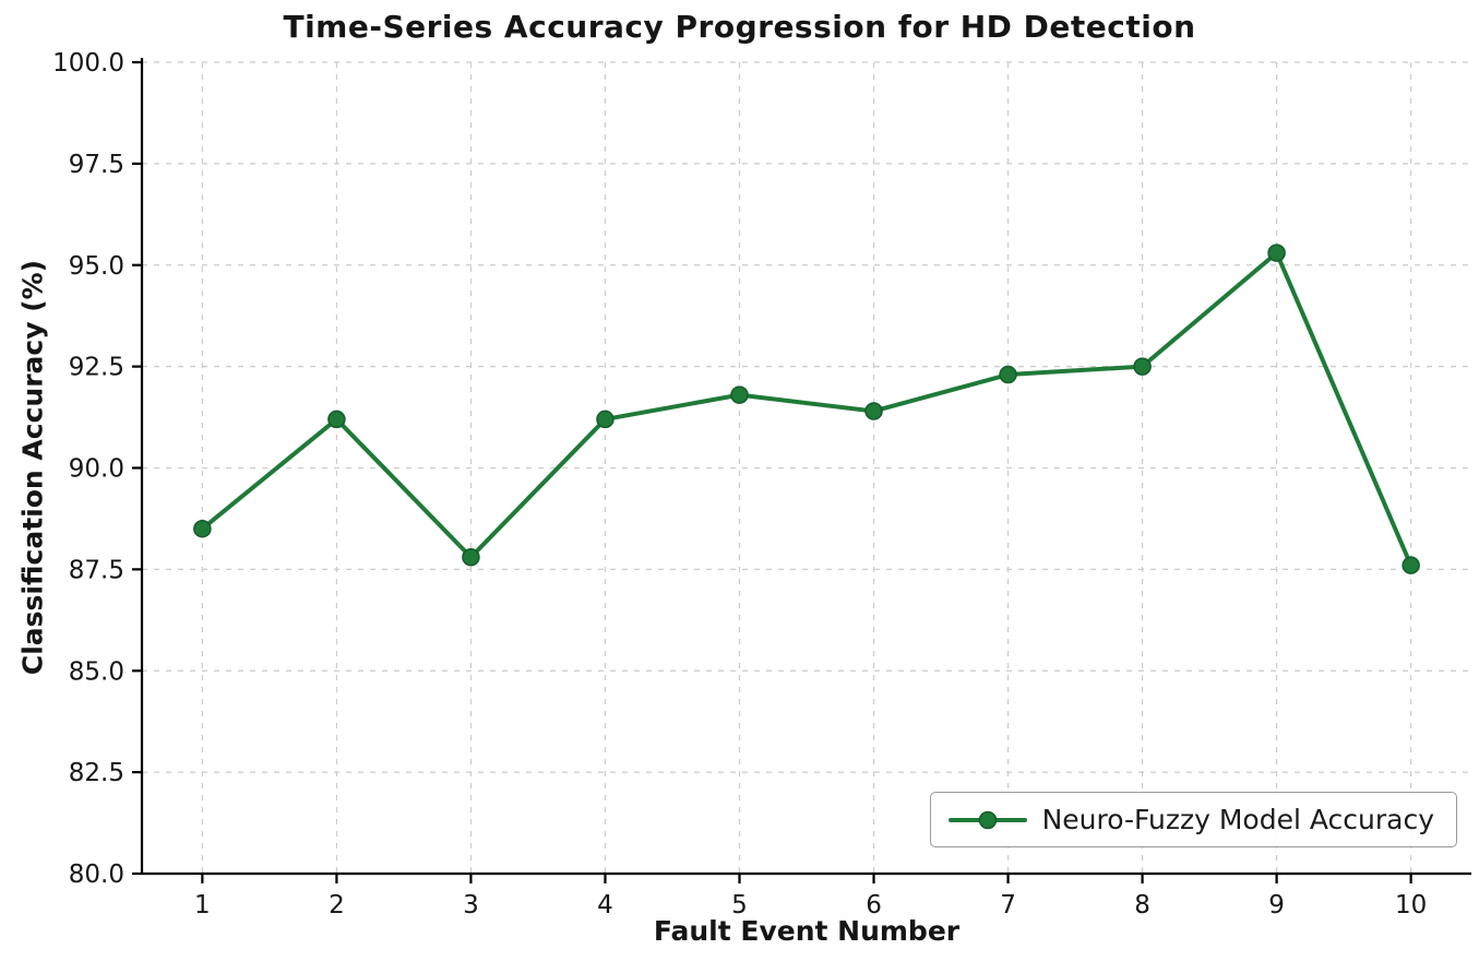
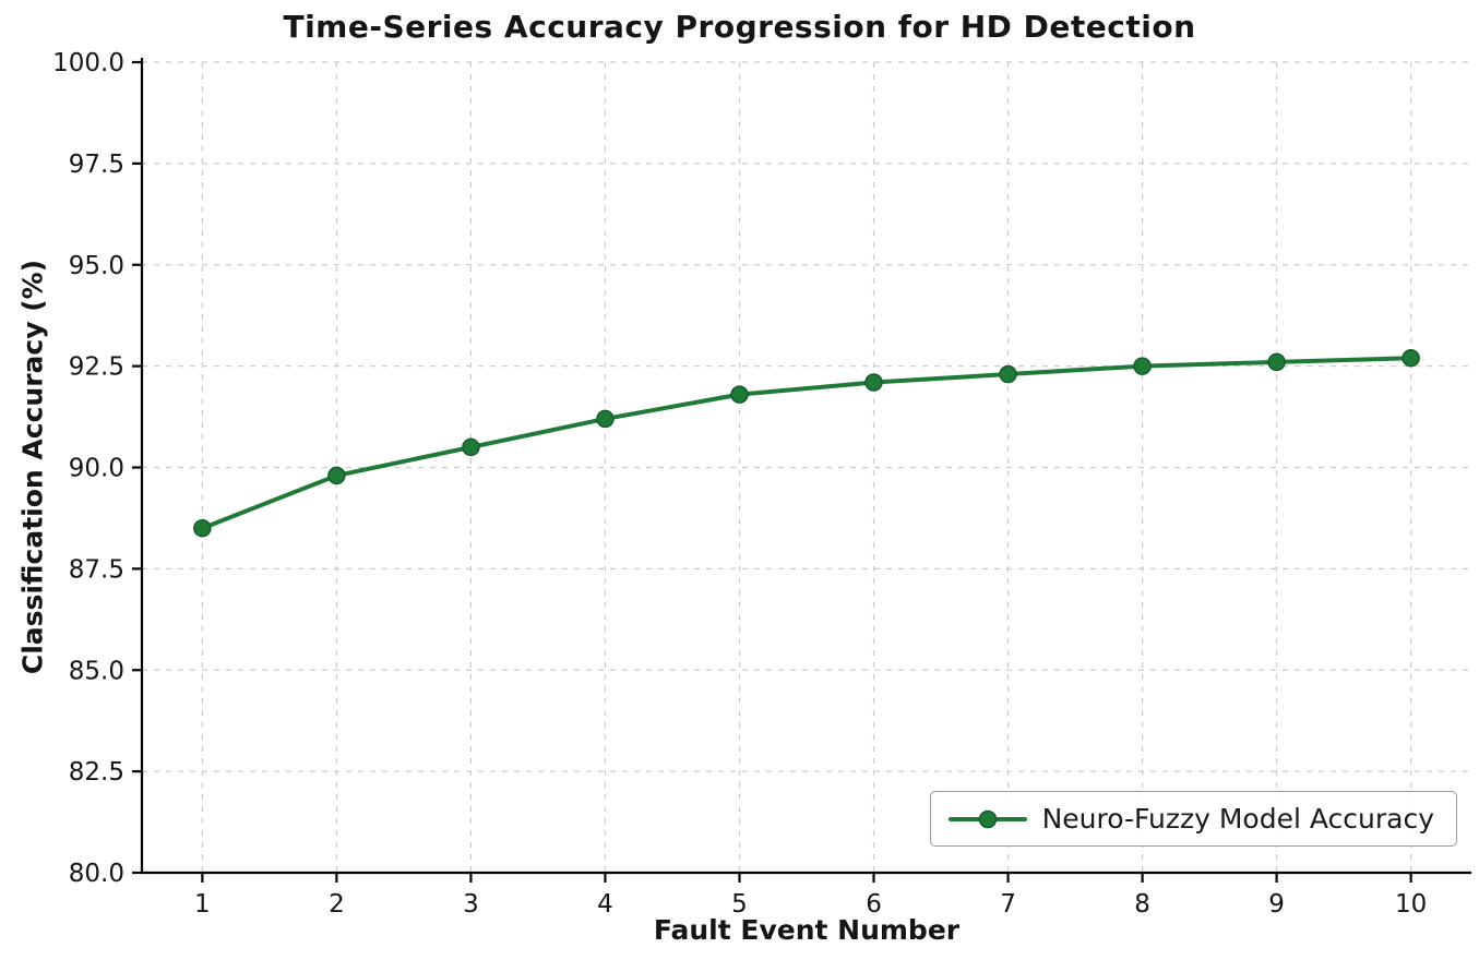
2: 91.2 -> 89.8
3: 87.8 -> 90.5
6: 91.4 -> 92.1
9: 95.3 -> 92.6
10: 87.6 -> 92.7
